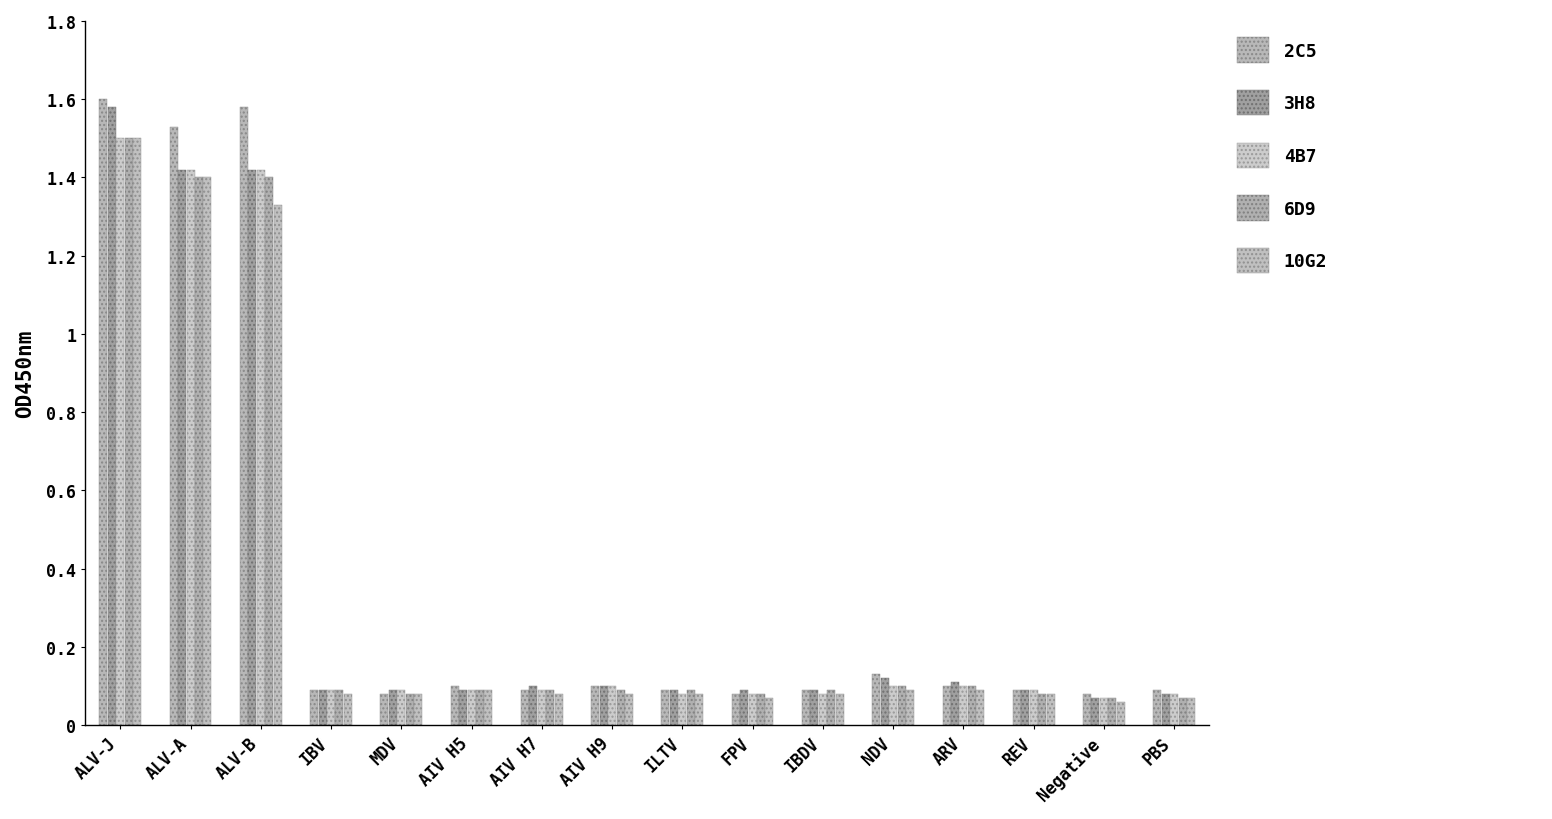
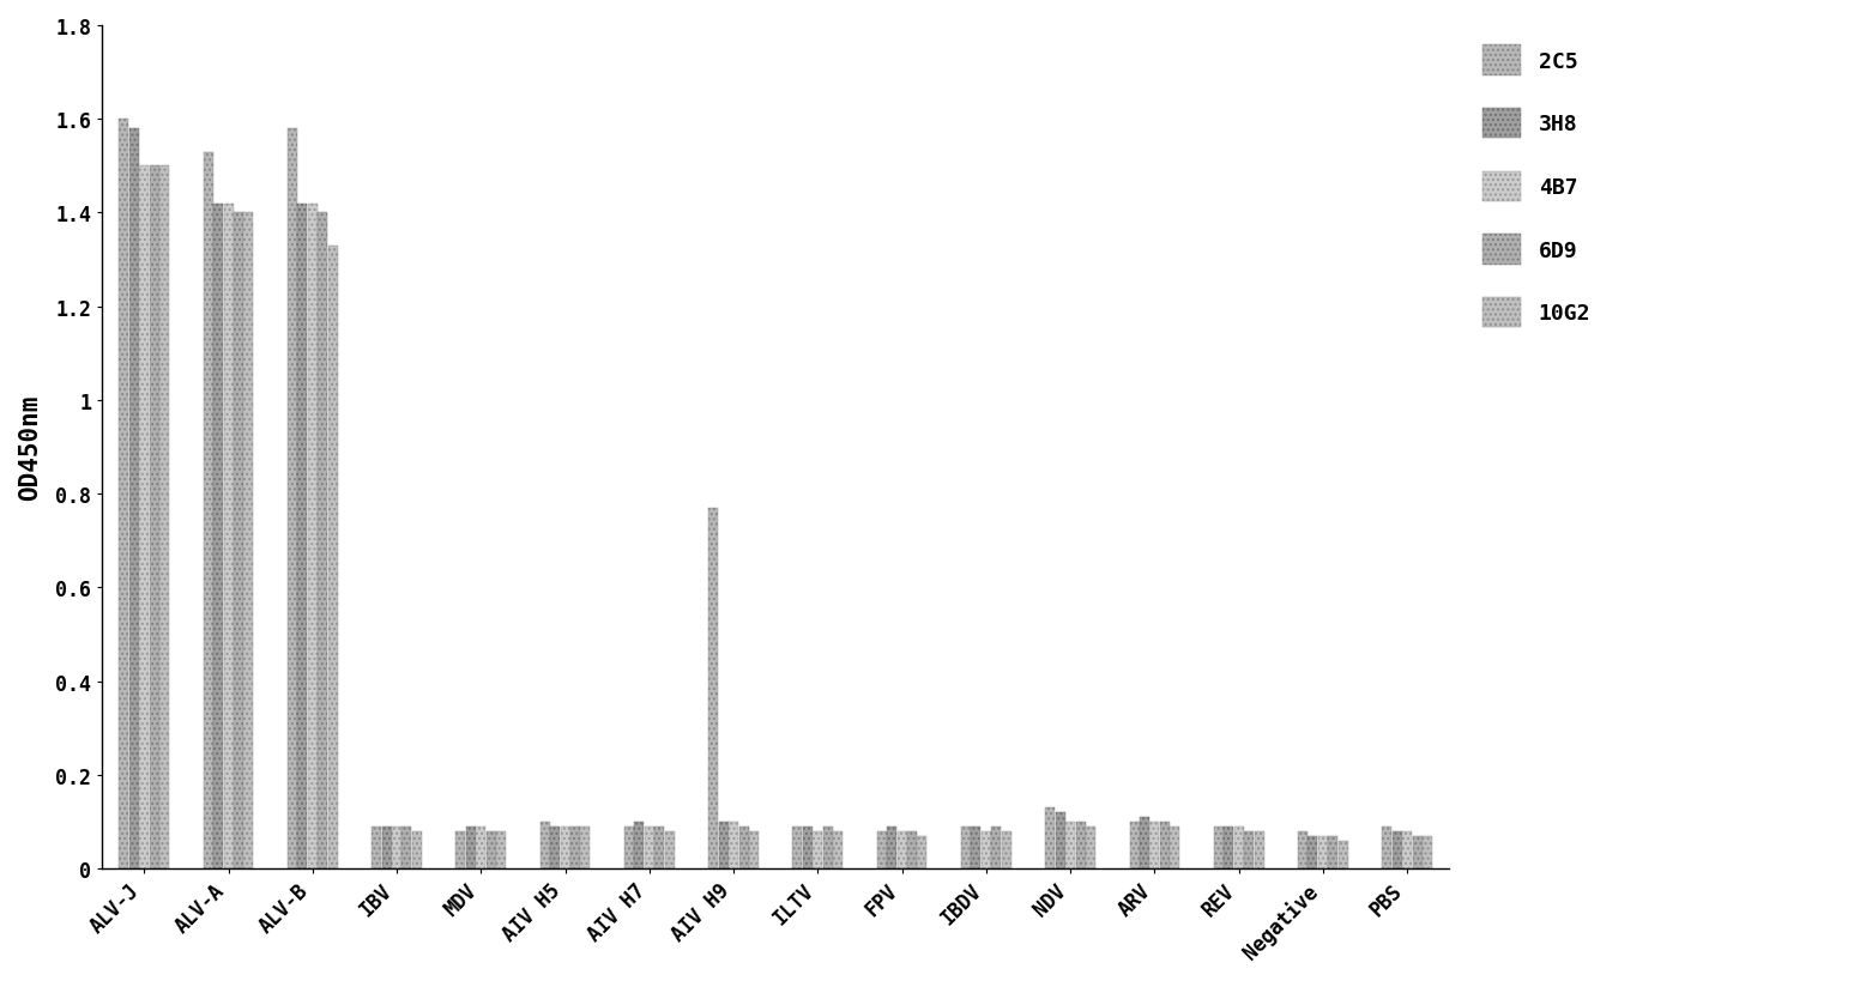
2C5/AIV H9: 0.10 -> 0.77
